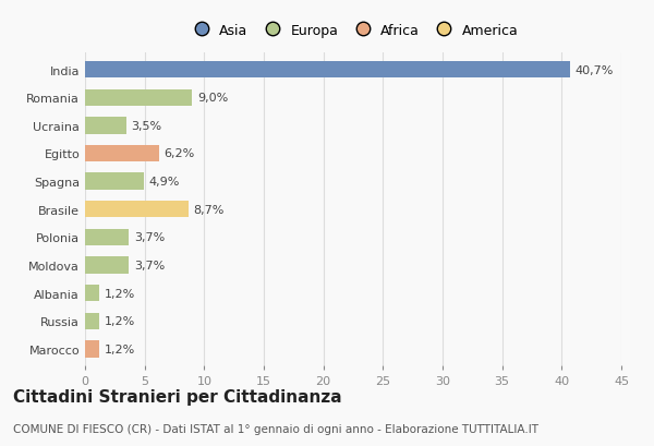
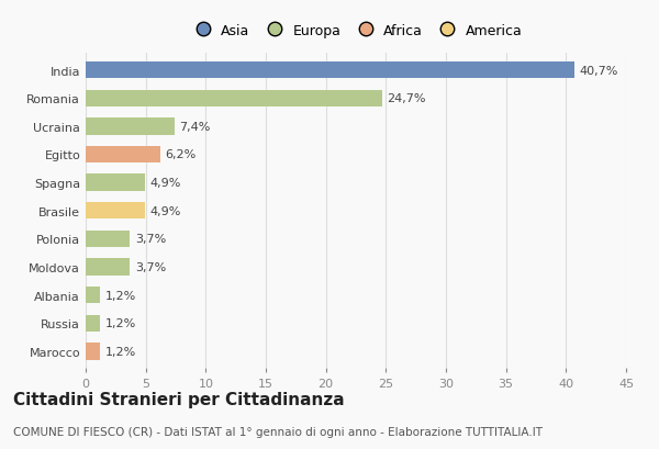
Romania: 9,0% -> 24,7%
Ucraina: 3,5% -> 7,4%
Brasile: 8,7% -> 4,9%
